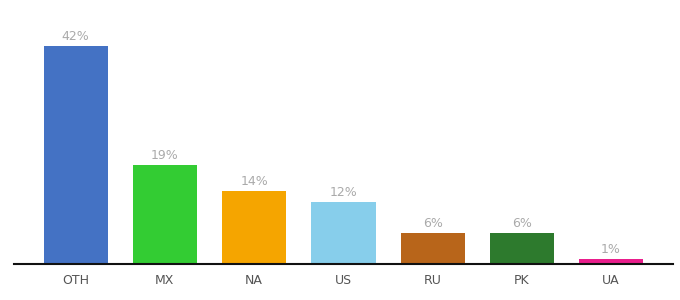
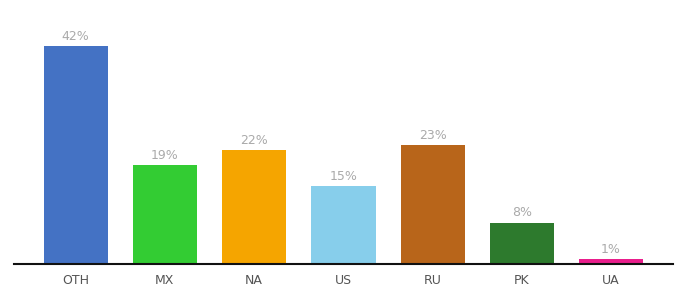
NA: 14% -> 22%
US: 12% -> 15%
RU: 6% -> 23%
PK: 6% -> 8%
